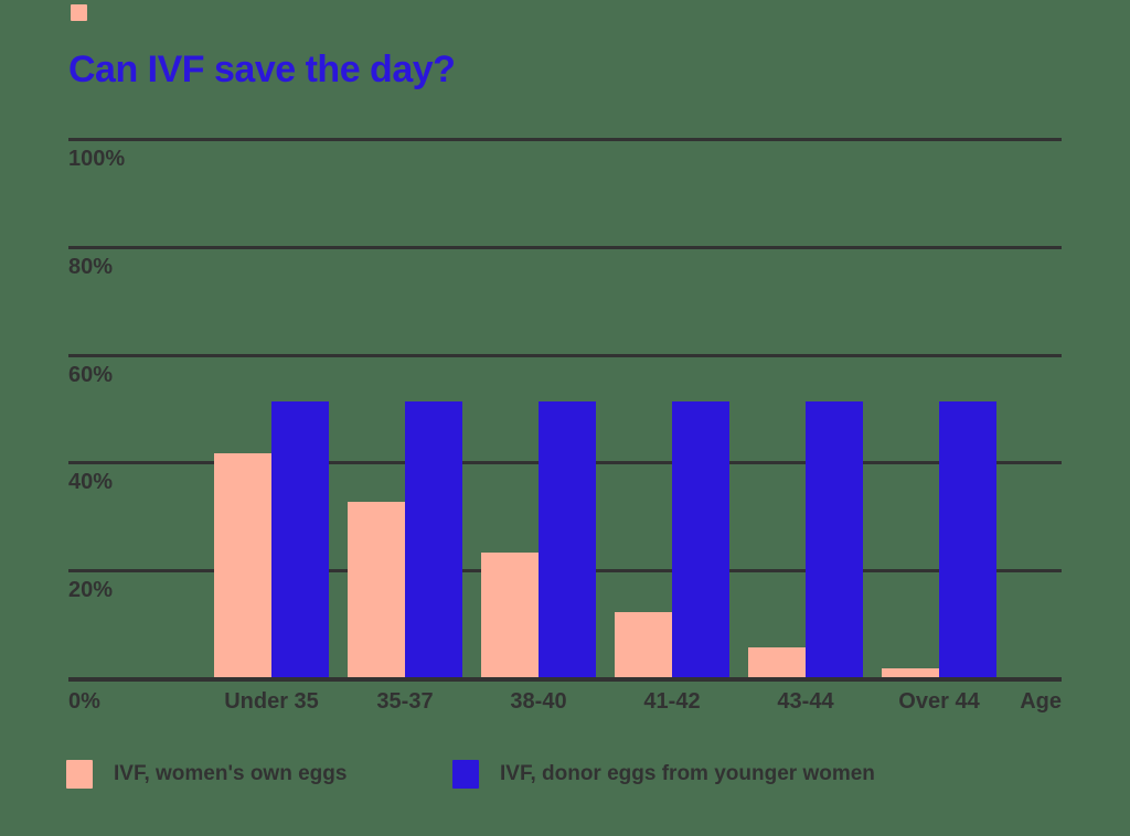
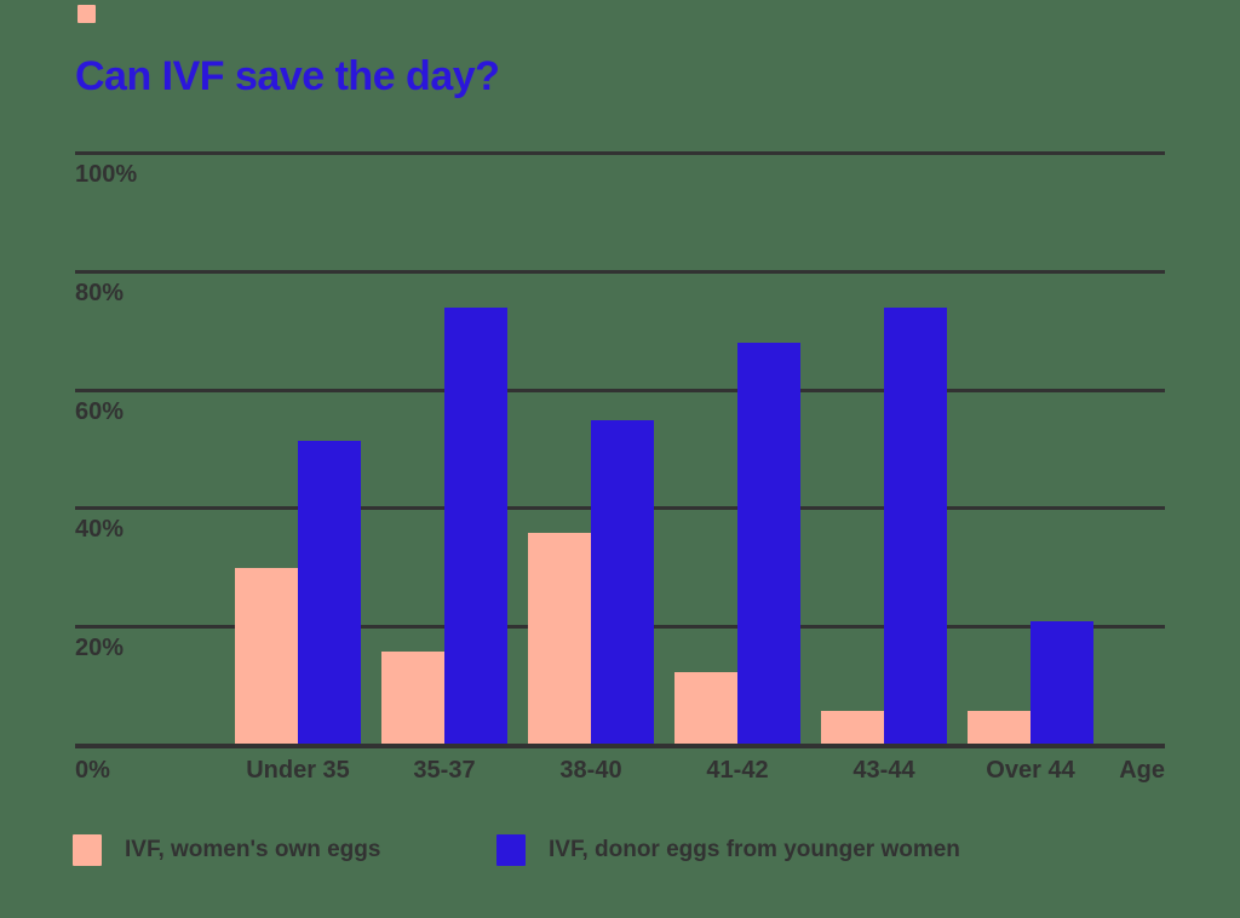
IVF, women's own eggs/Under 35: 42% -> 30%
IVF, women's own eggs/35-37: 33% -> 16%
IVF, donor eggs from younger women/35-37: 52% -> 74%
IVF, women's own eggs/38-40: 24% -> 36%
IVF, donor eggs from younger women/38-40: 52% -> 55%
IVF, donor eggs from younger women/41-42: 52% -> 68%
IVF, donor eggs from younger women/43-44: 52% -> 74%
IVF, women's own eggs/Over 44: 2% -> 6%
IVF, donor eggs from younger women/Over 44: 52% -> 21%
